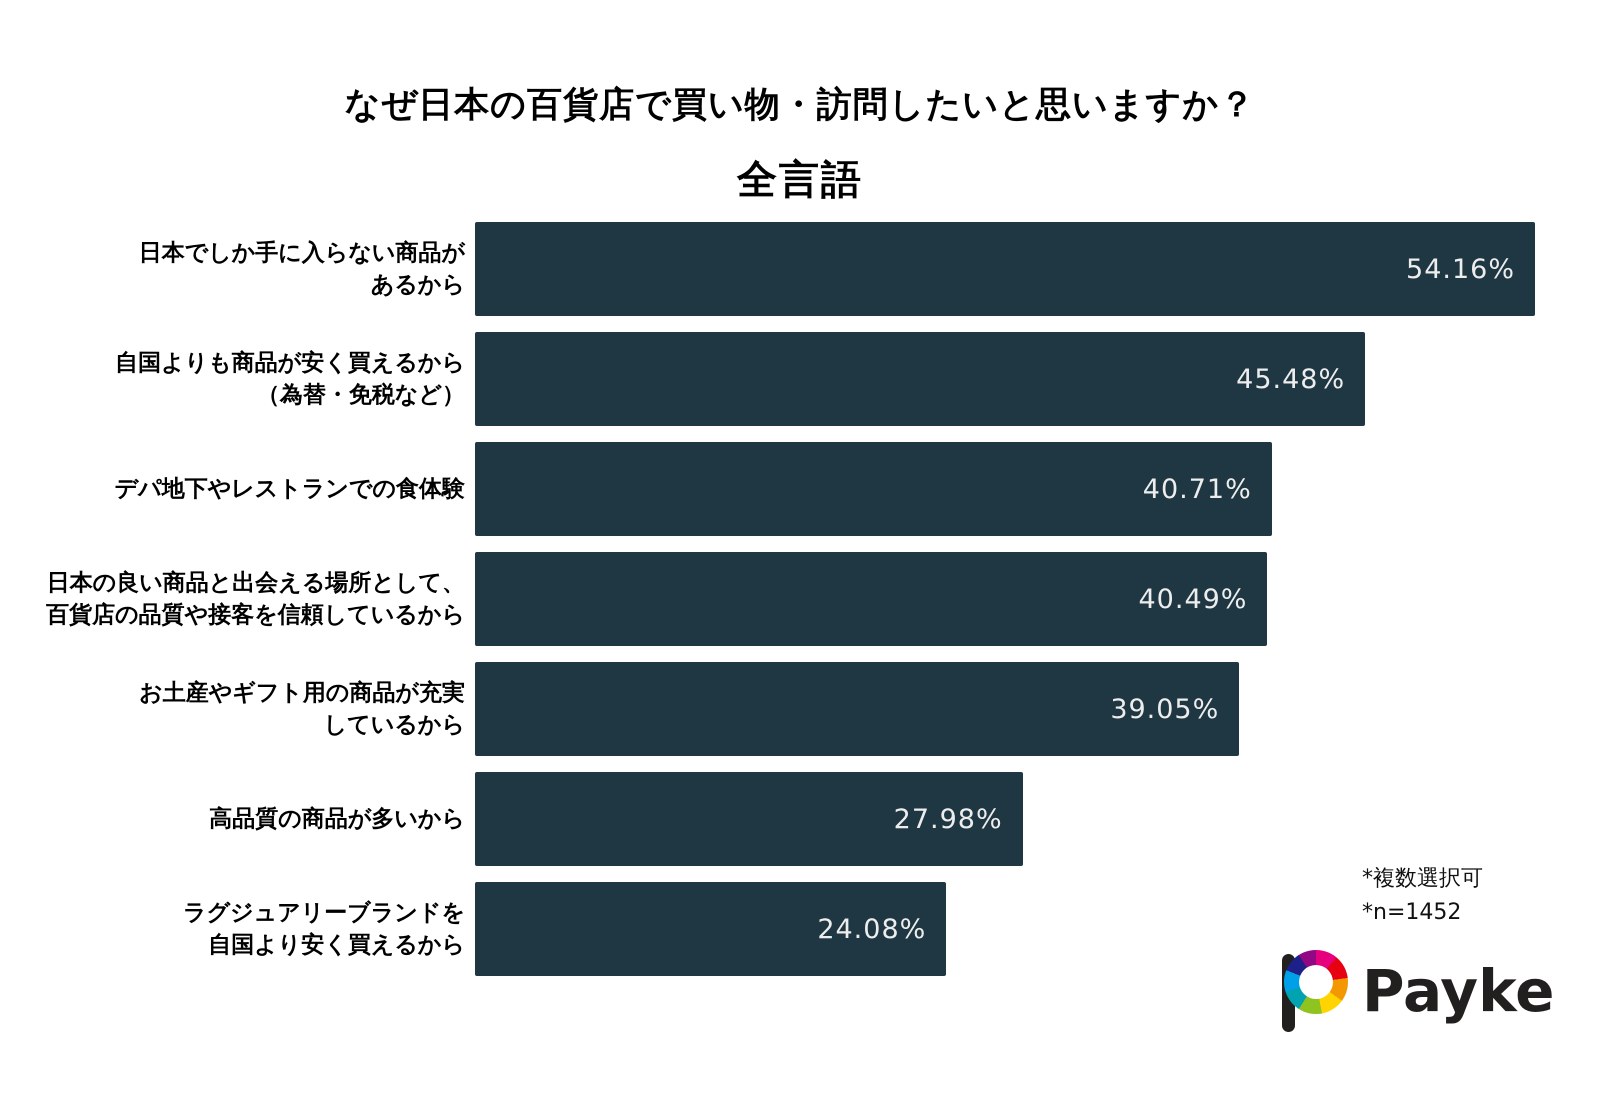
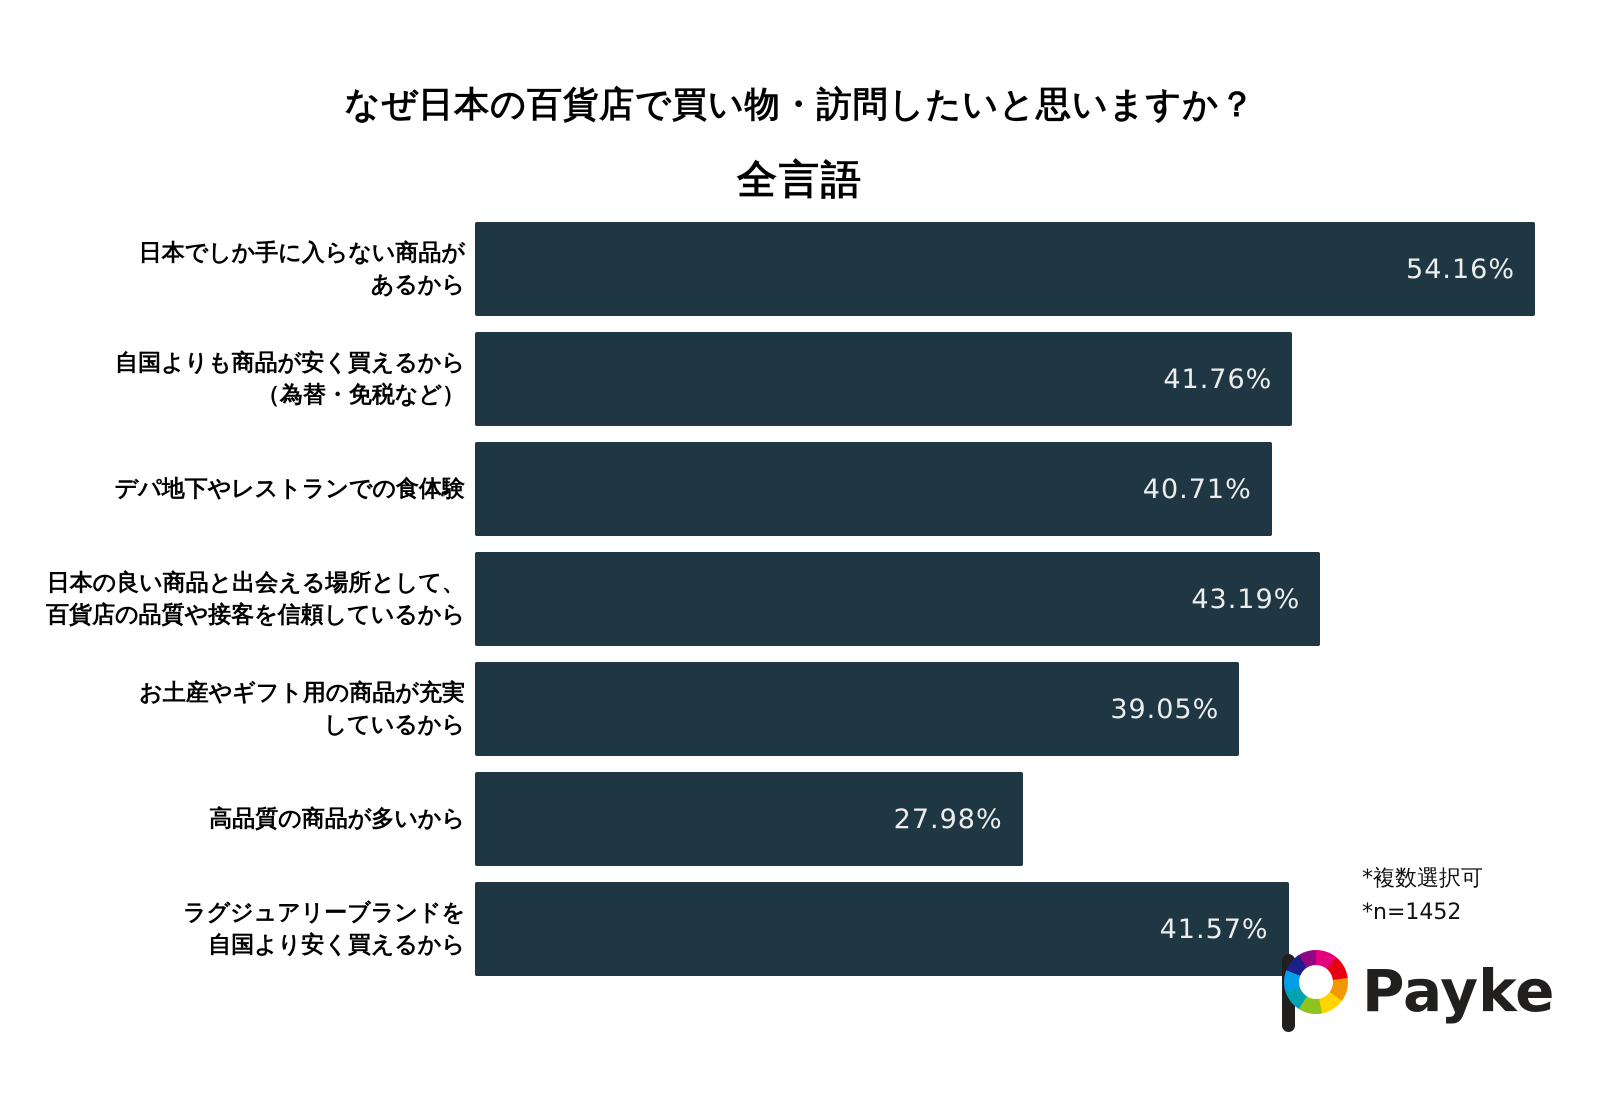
自国よりも商品が安く買えるから （為替・免税など）: 45.48% -> 41.76%
日本の良い商品と出会える場所として、 百貨店の品質や接客を信頼しているから: 40.49% -> 43.19%
ラグジュアリーブランドを 自国より安く買えるから: 24.08% -> 41.57%
